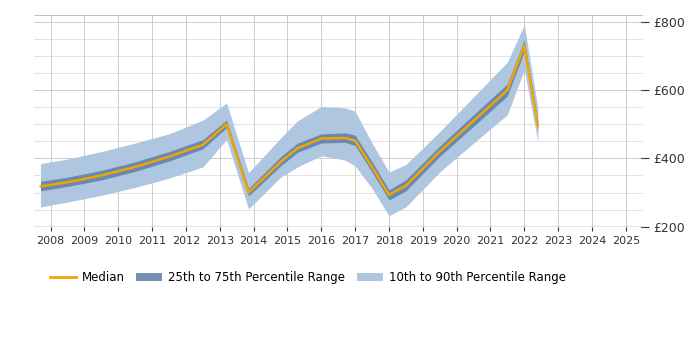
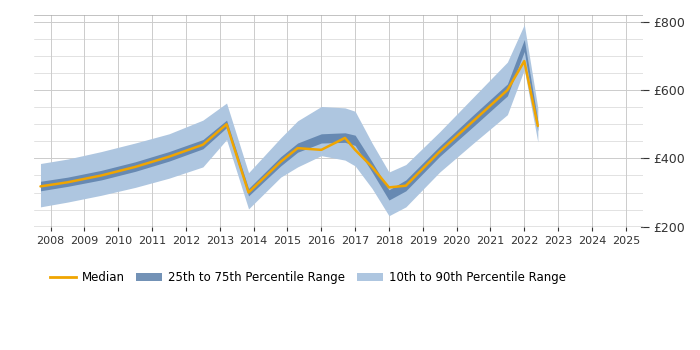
Median/2016: £458 -> £425
Median/2017: £452 -> £425
Median/2018: £293 -> £315
Median/2022: £730 -> £685
